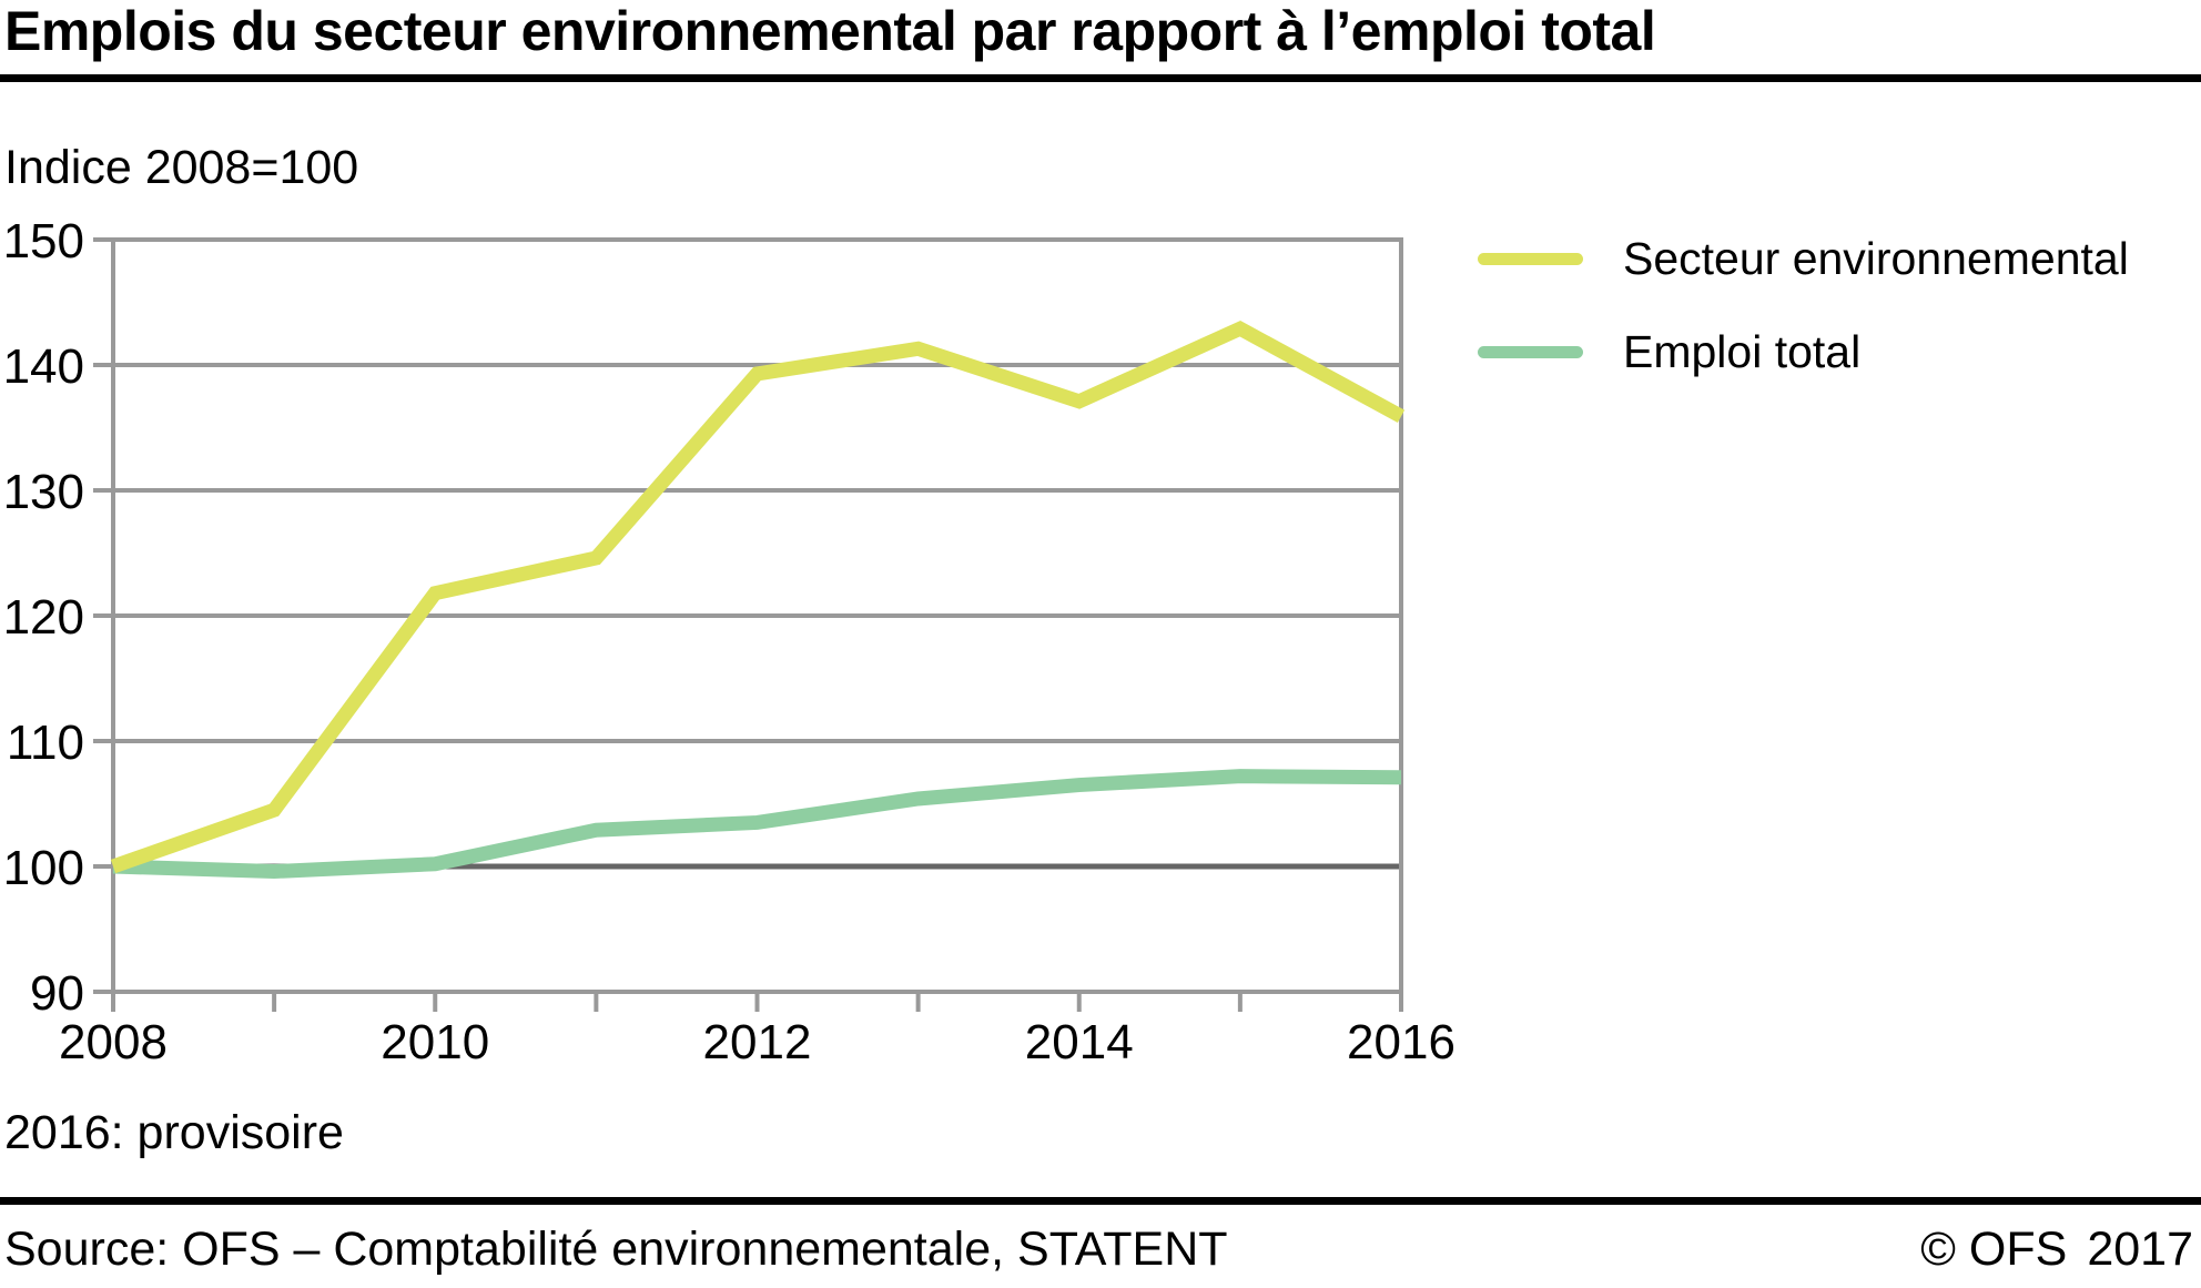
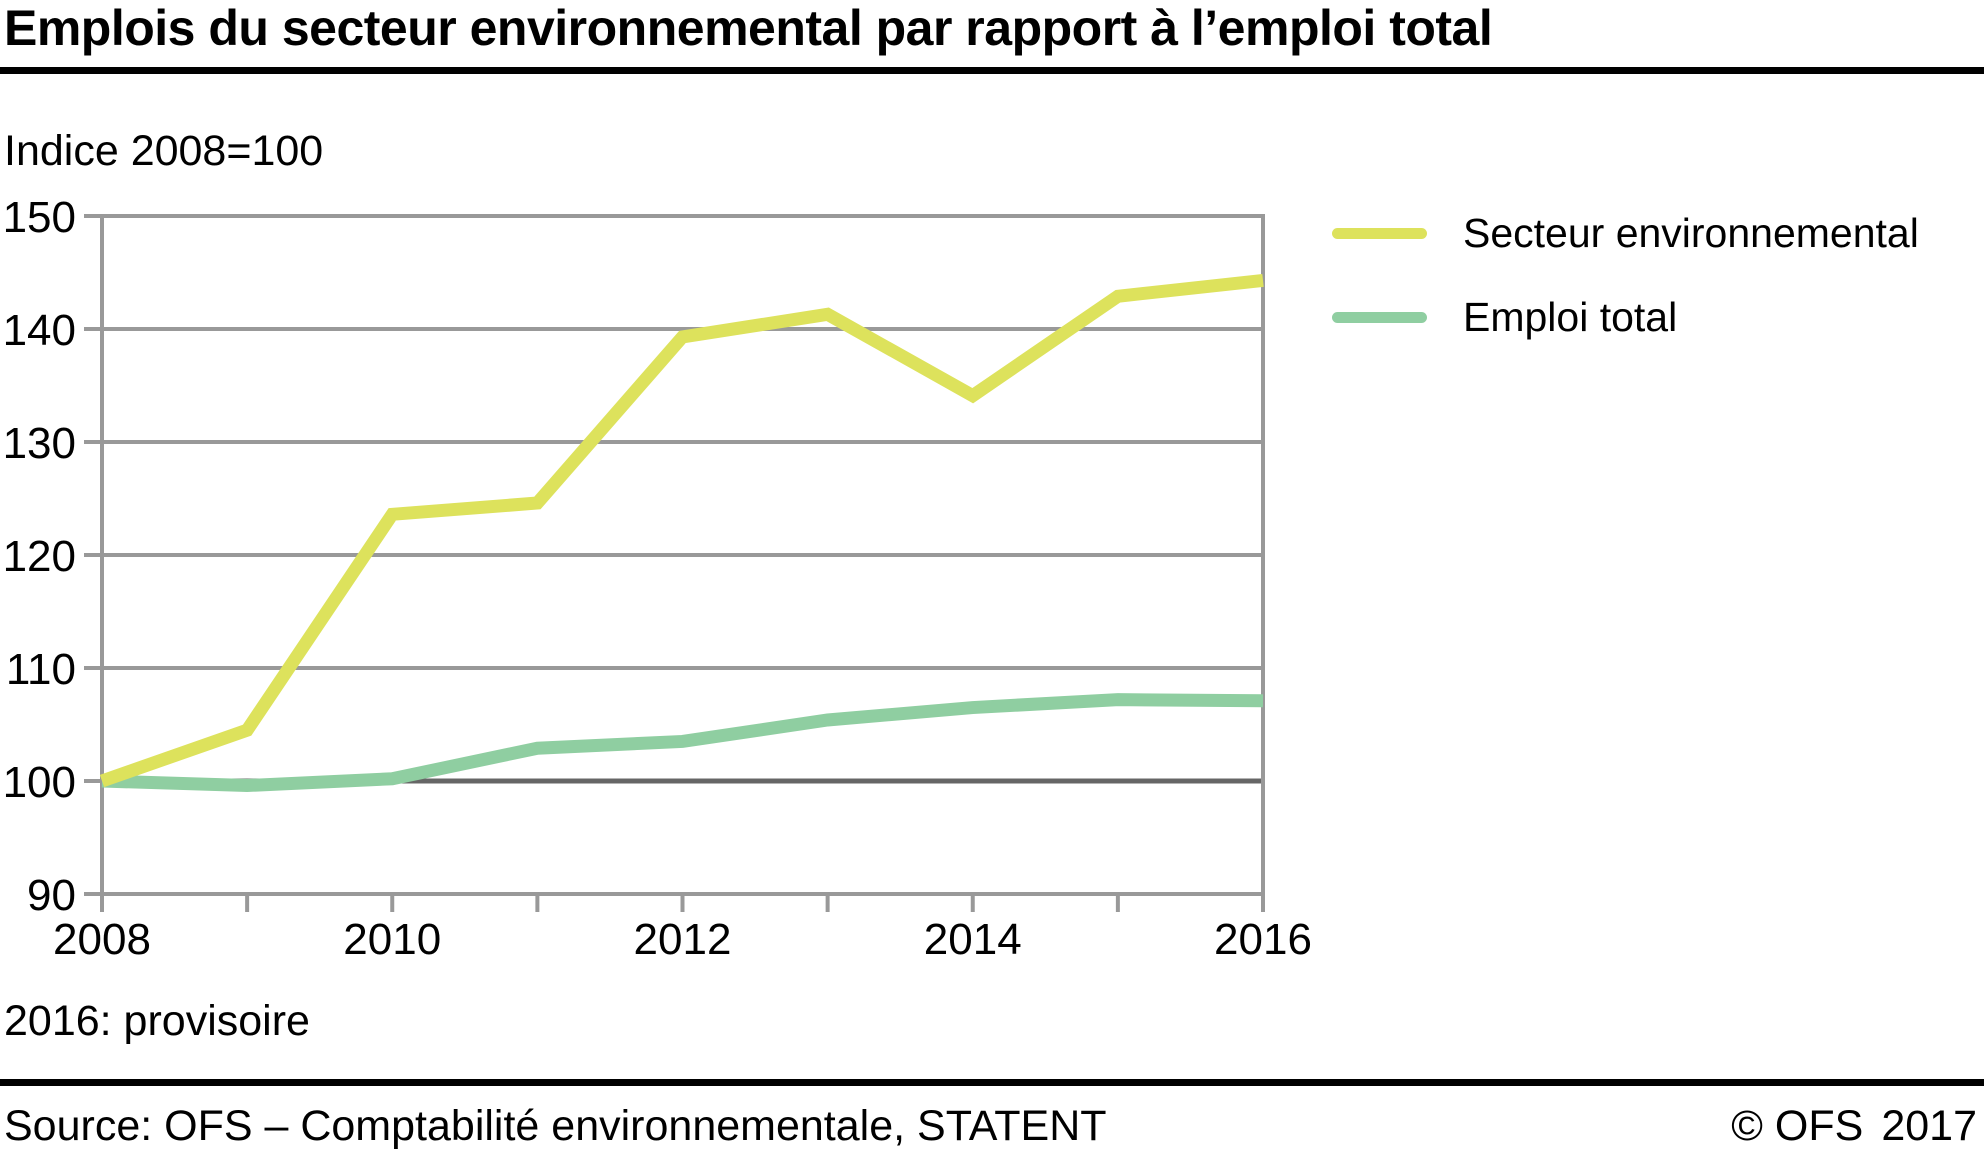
Secteur environnemental/2010: 121.8 -> 123.6
Secteur environnemental/2014: 137.1 -> 134.1
Secteur environnemental/2016: 135.9 -> 144.3
